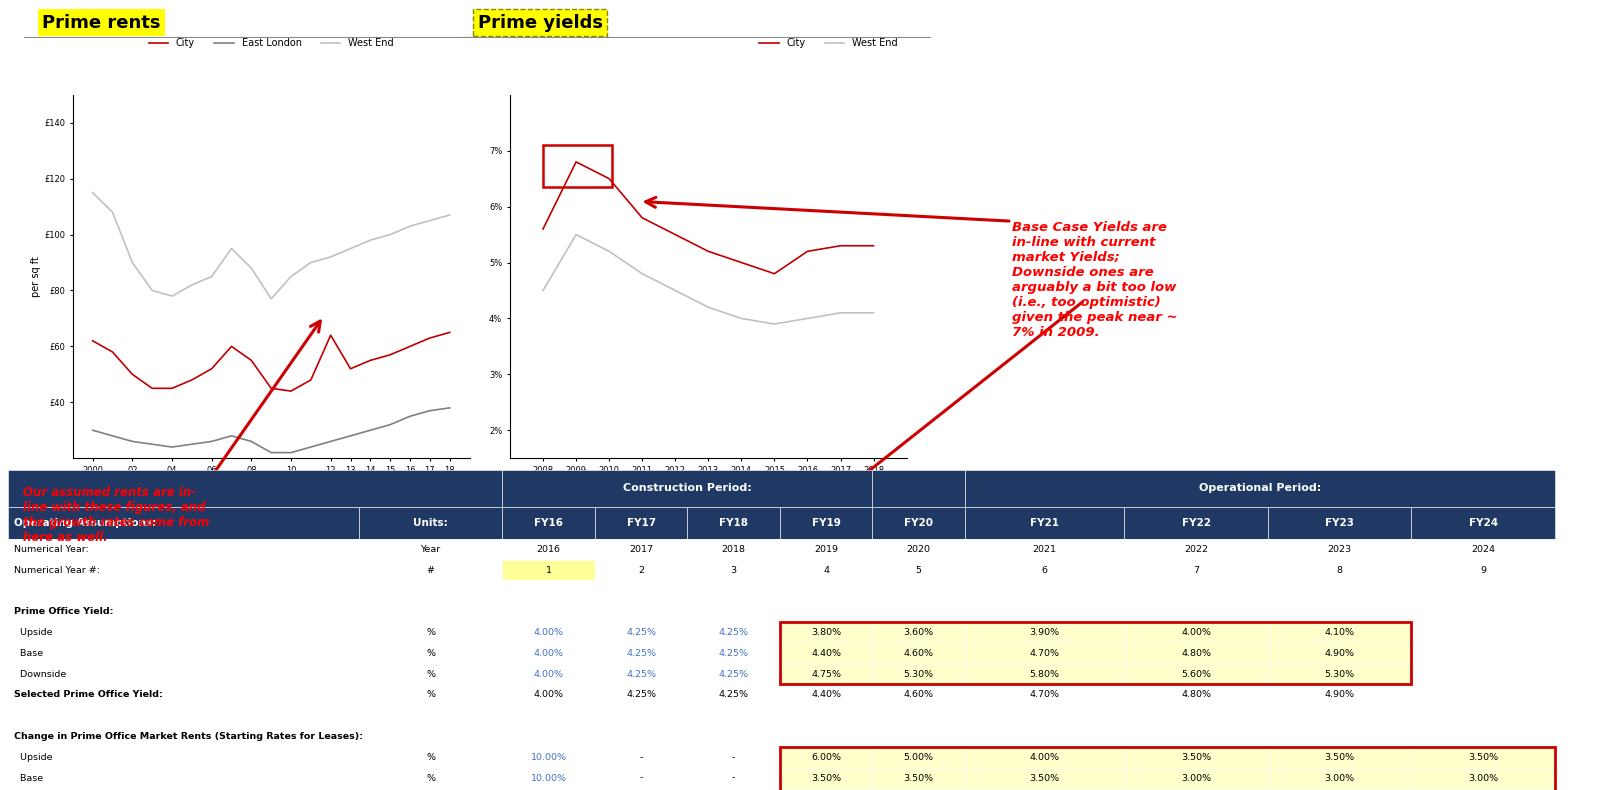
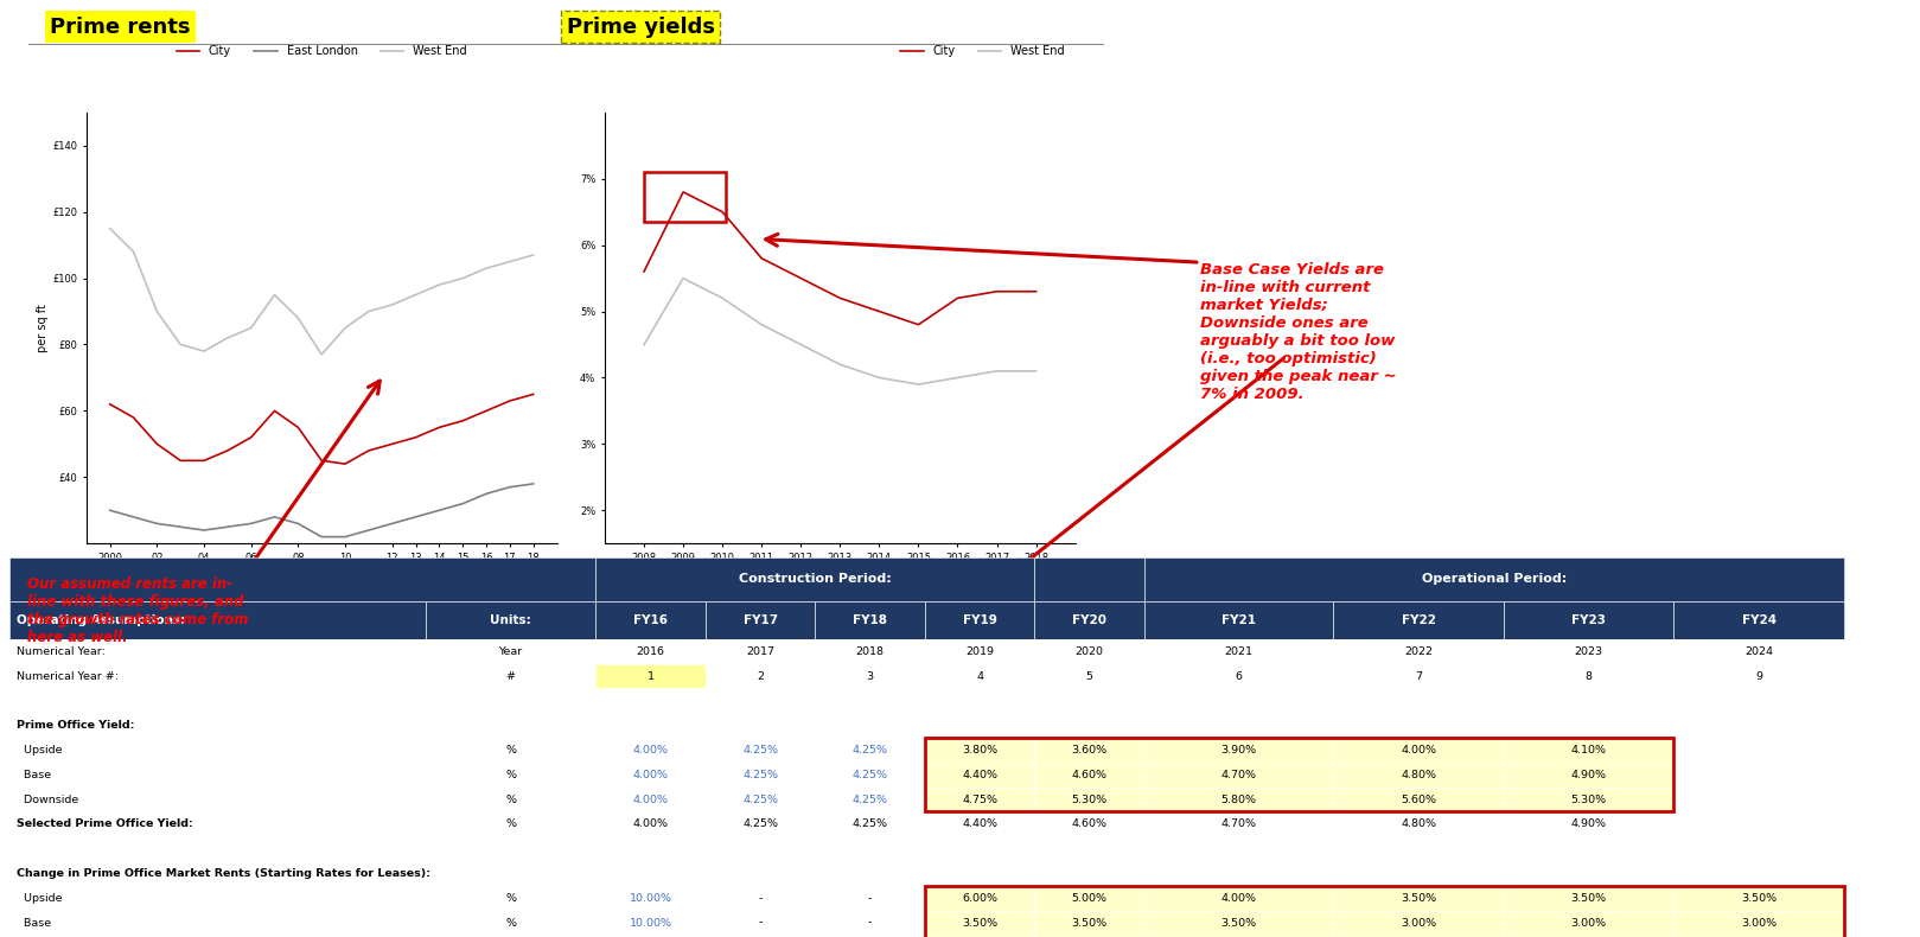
City/12: £64 -> £50
